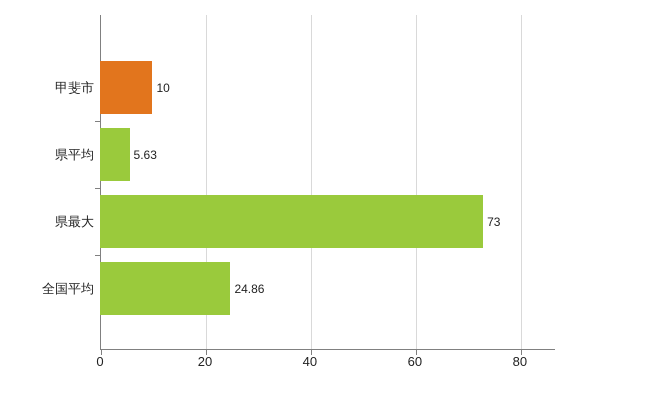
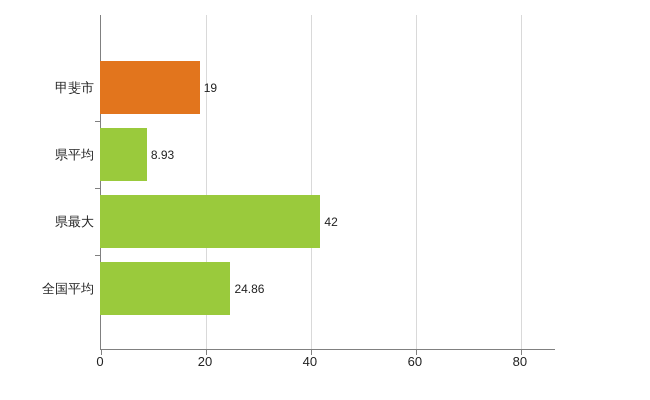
甲斐市: 10 -> 19
県平均: 5.63 -> 8.93
県最大: 73 -> 42
